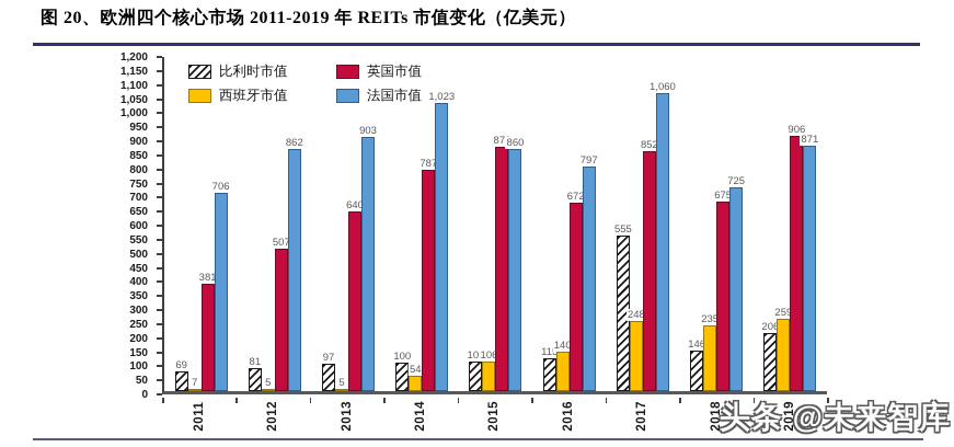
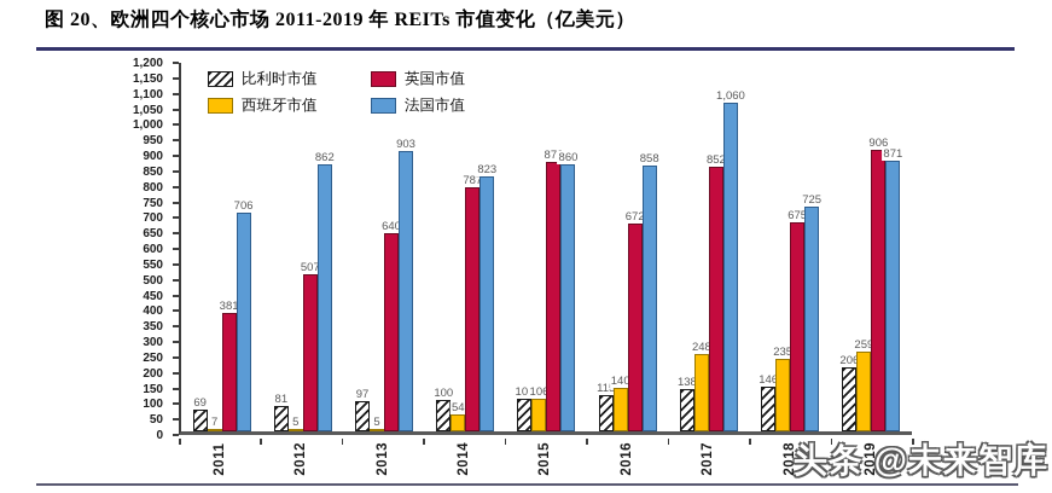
法国市值/2014: 1,023 -> 823
法国市值/2016: 797 -> 858
比利时市值/2017: 555 -> 138
